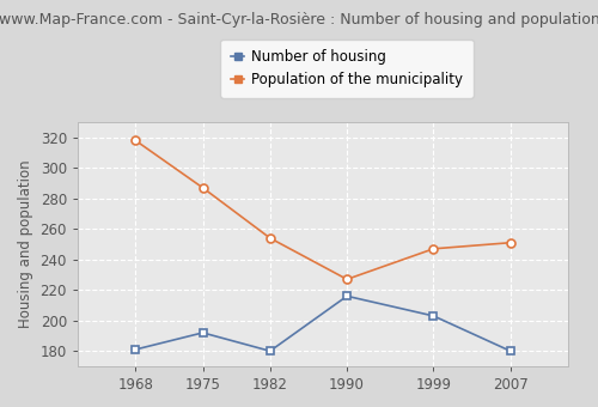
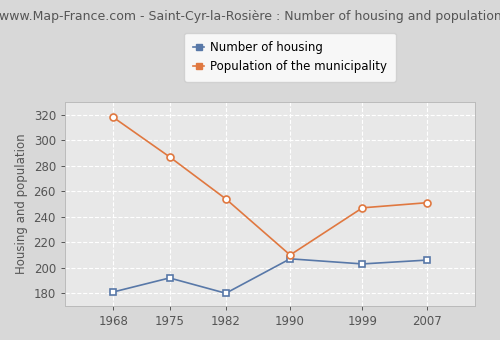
Number of housing/1990: 216 -> 207
Population of the municipality/1990: 227 -> 210
Number of housing/2007: 180 -> 206
